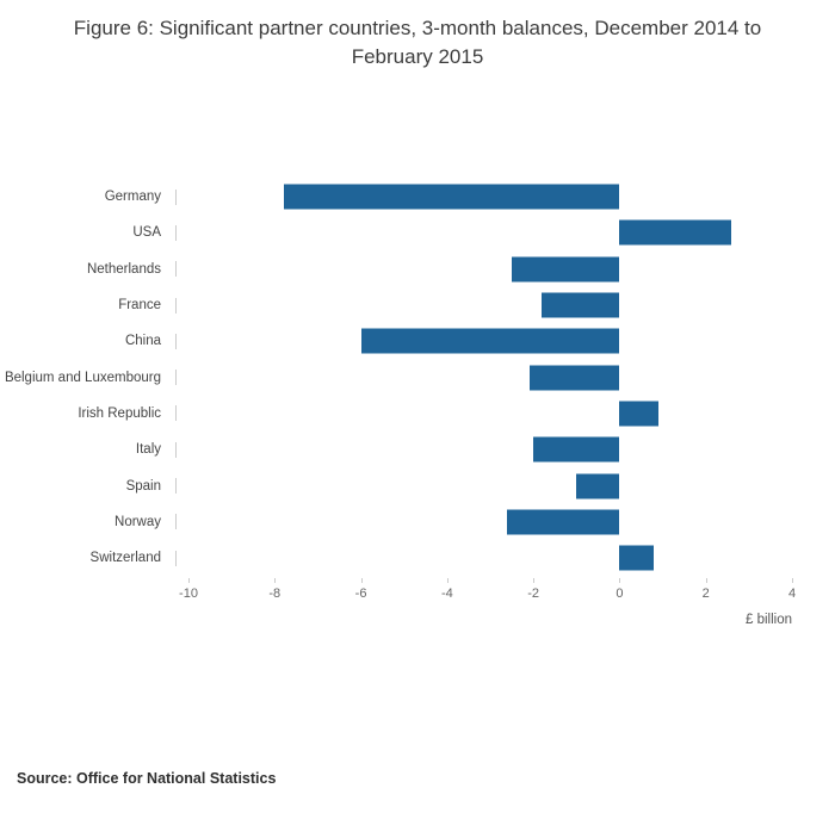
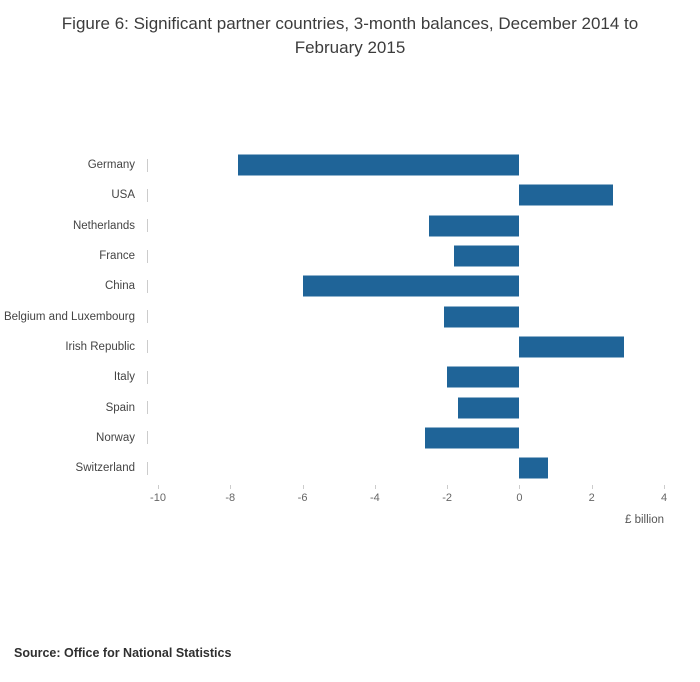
Irish Republic: 0.9 -> 2.9
Spain: -1.0 -> -1.7
